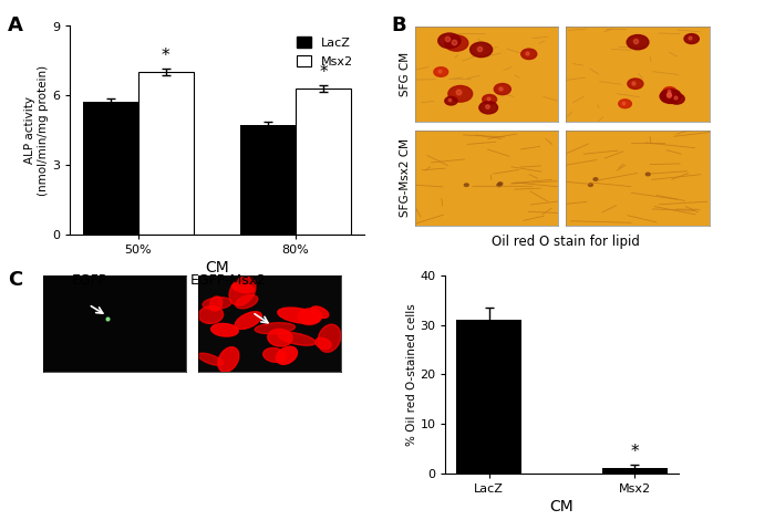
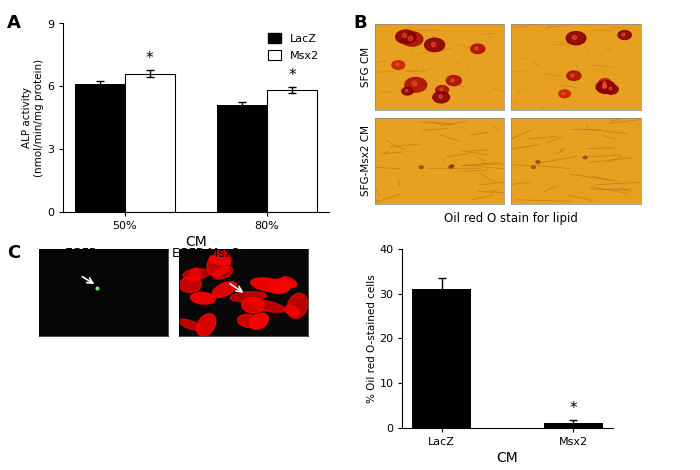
LacZ/50%: 5.7 -> 6.1
Msx2/50%: 7.0 -> 6.6
LacZ/80%: 4.7 -> 5.1
Msx2/80%: 6.3 -> 5.8
